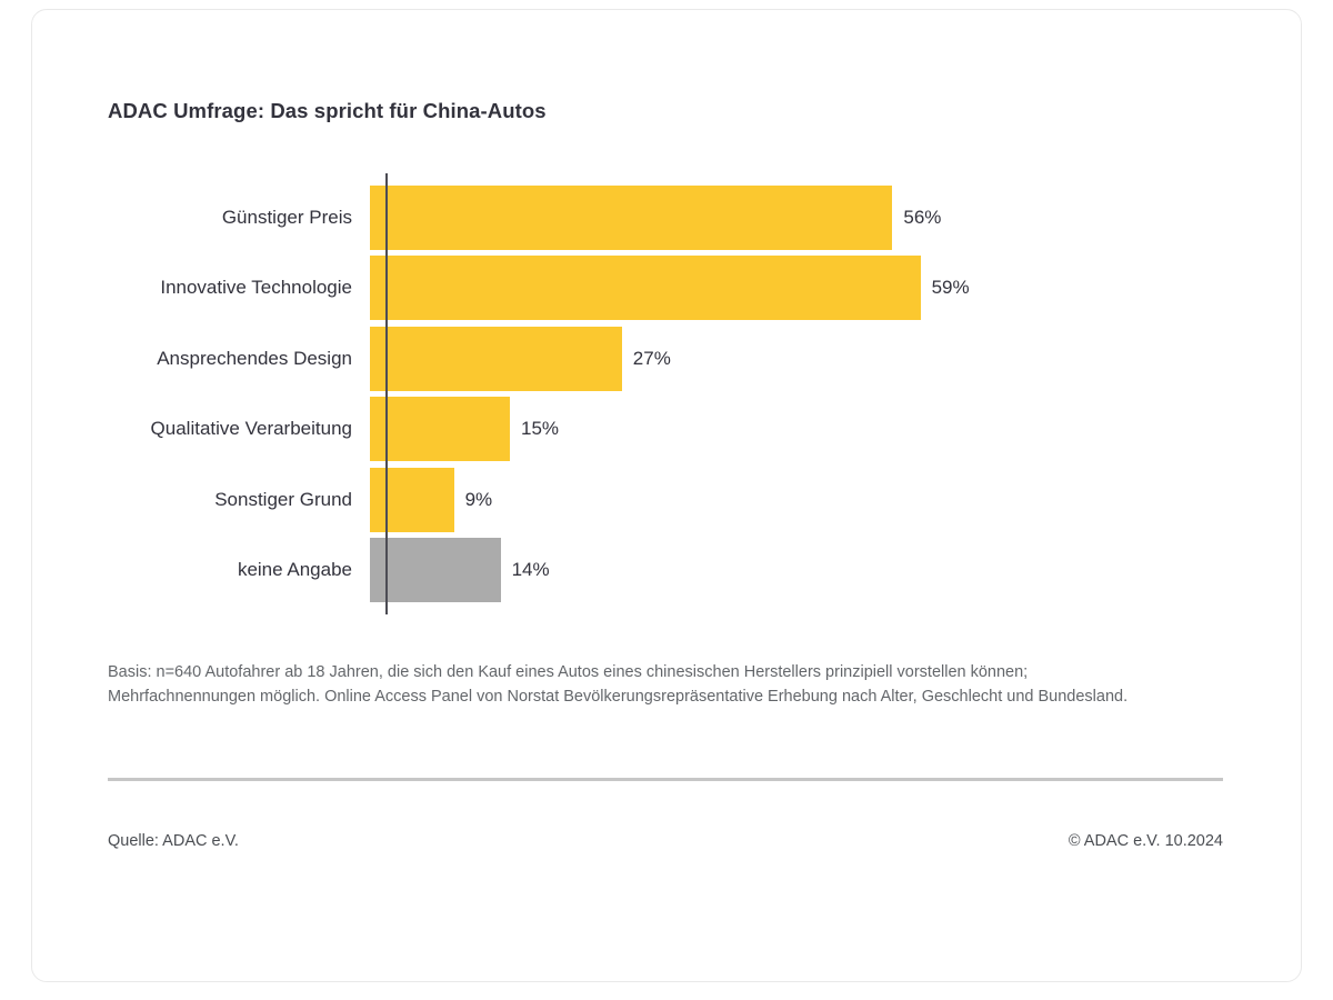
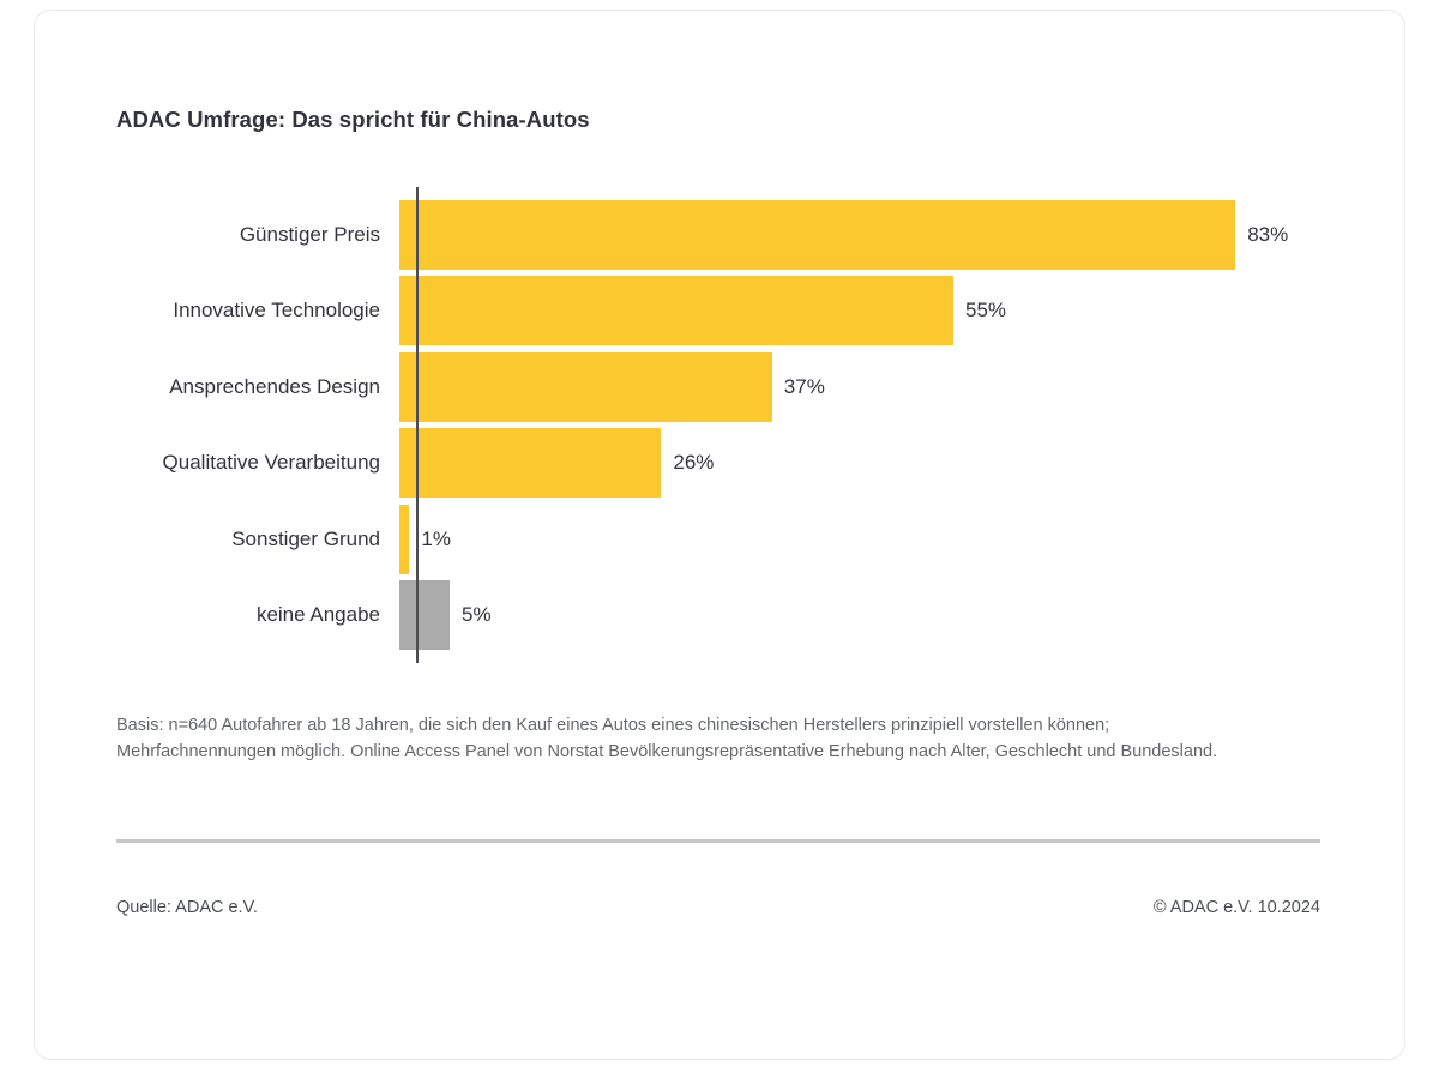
Günstiger Preis: 56% -> 83%
Innovative Technologie: 59% -> 55%
Ansprechendes Design: 27% -> 37%
Qualitative Verarbeitung: 15% -> 26%
Sonstiger Grund: 9% -> 1%
keine Angabe: 14% -> 5%
